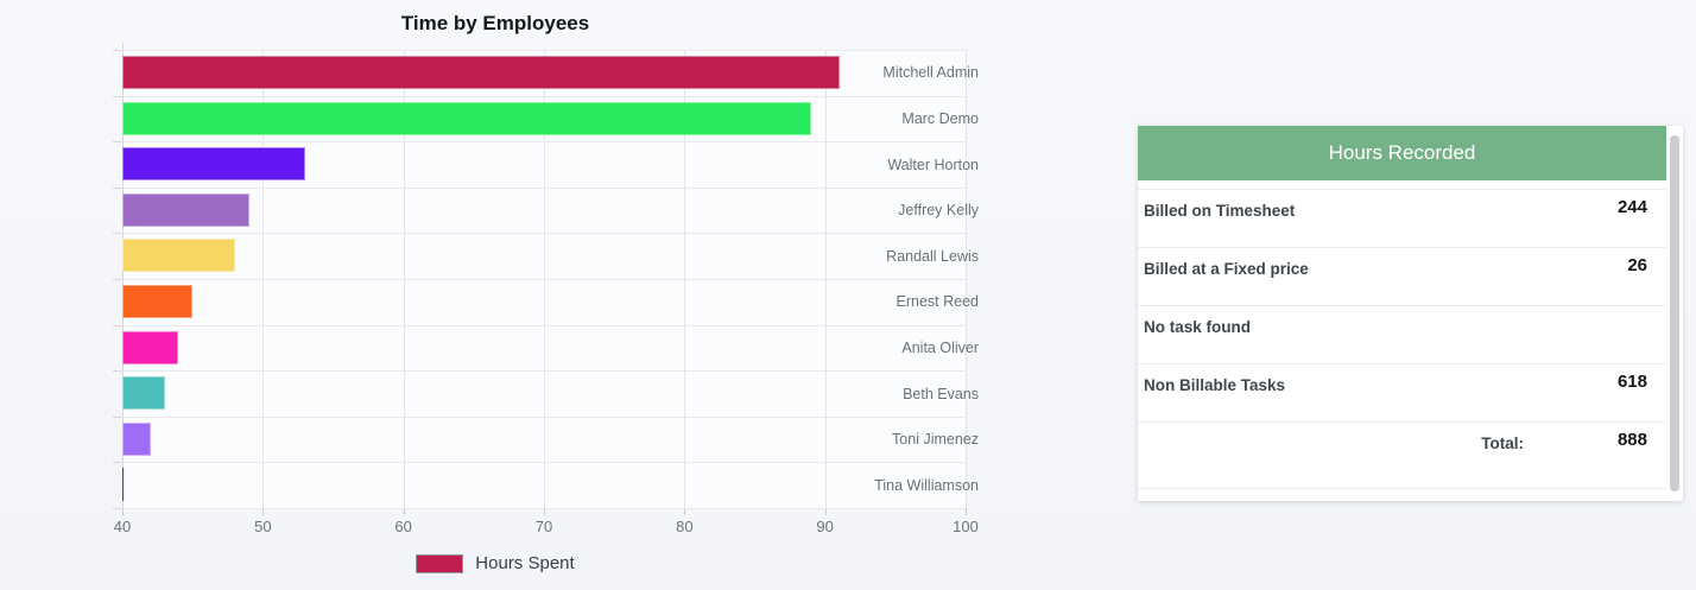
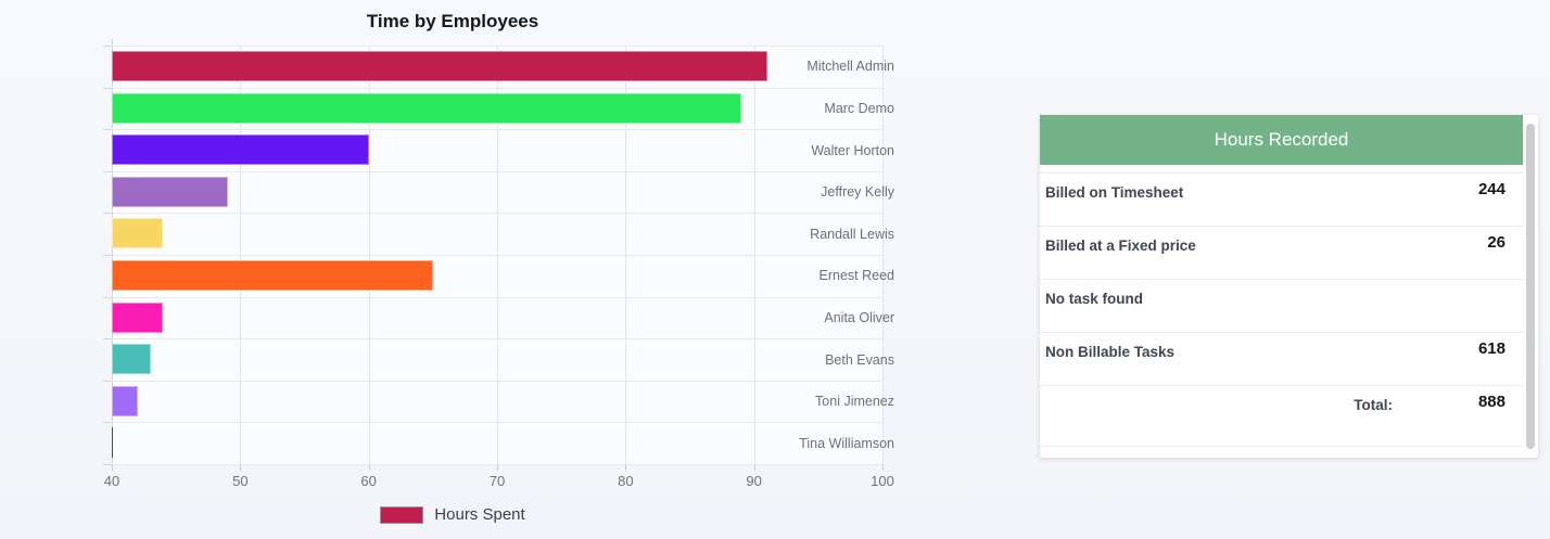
Walter Horton: 53 -> 60
Randall Lewis: 48 -> 44
Ernest Reed: 45 -> 65
